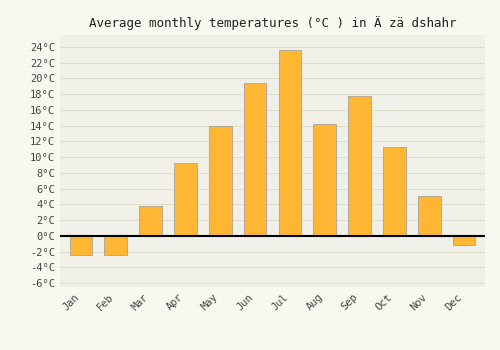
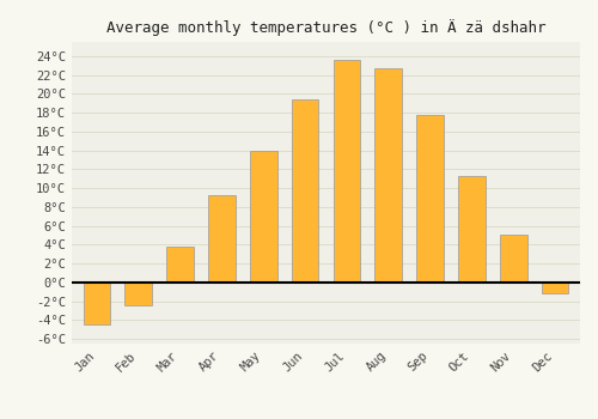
Jan: -2.4°C -> -4.5°C
Aug: 14.2°C -> 22.7°C
